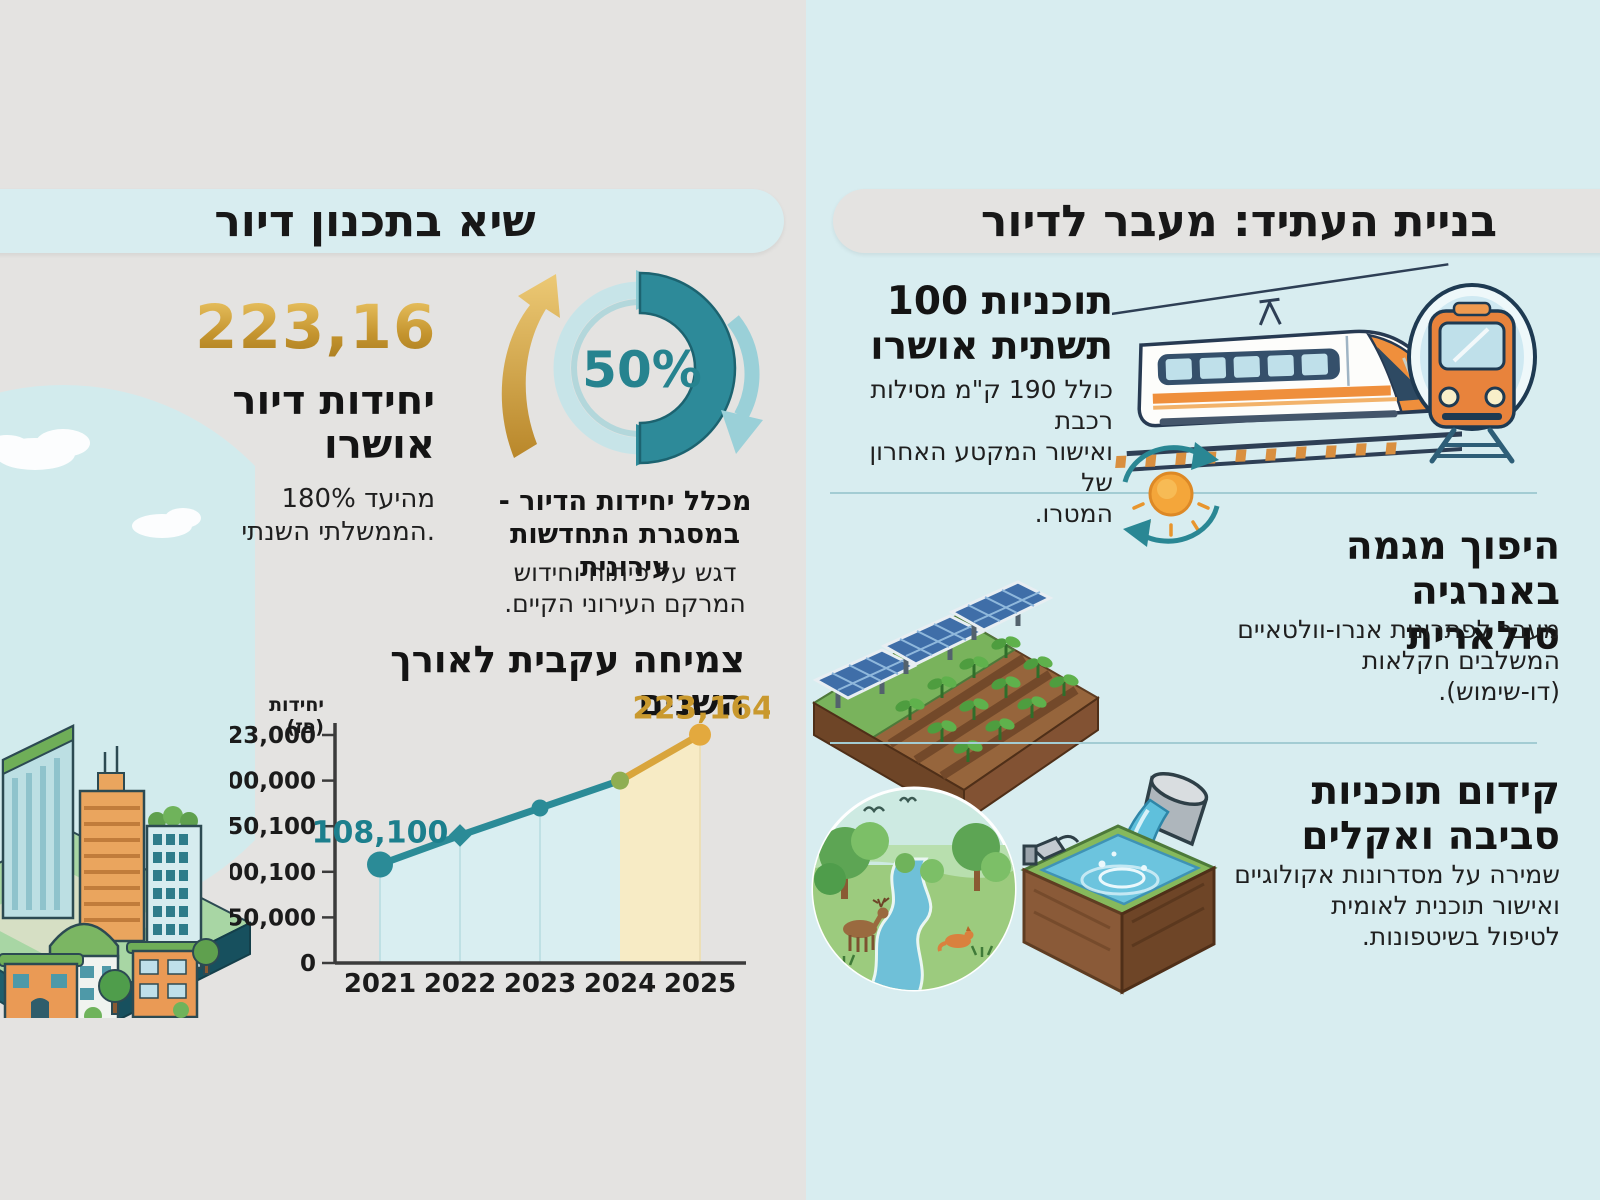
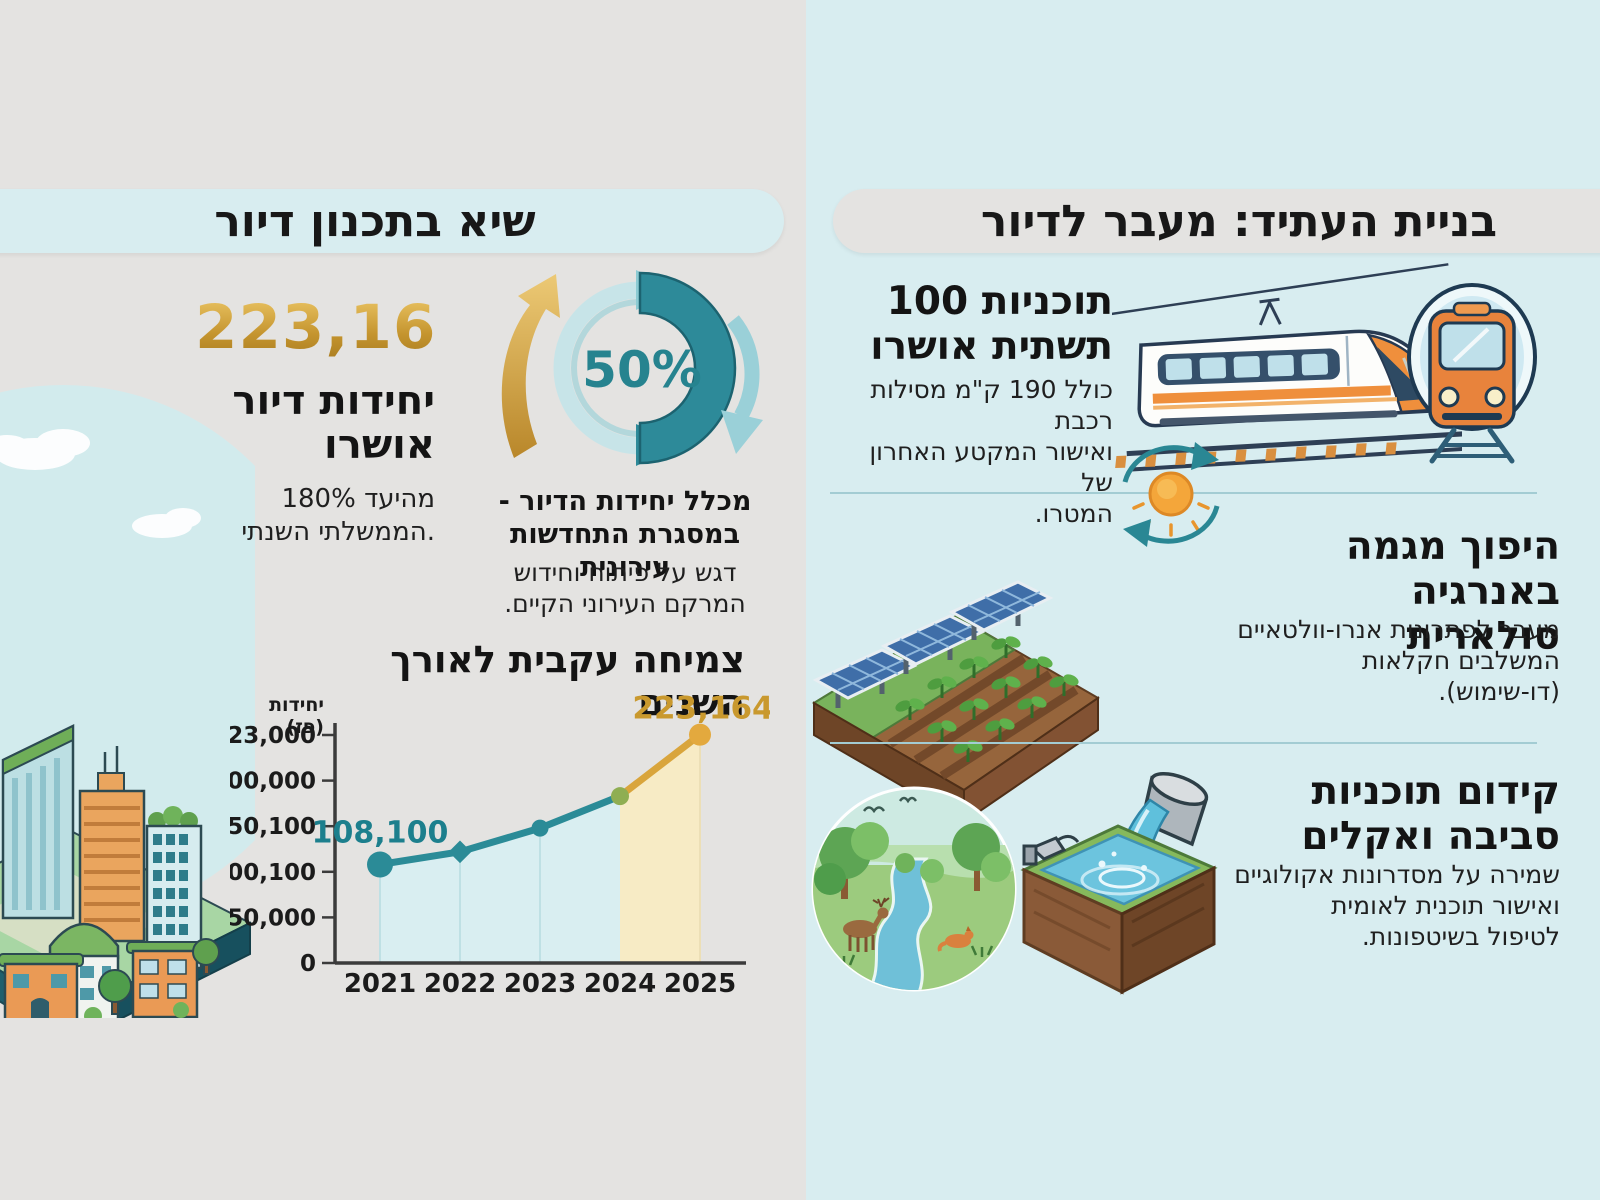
2022: 140000 -> 120000
2023: 170000 -> 150000
2024: 200000 -> 180000
